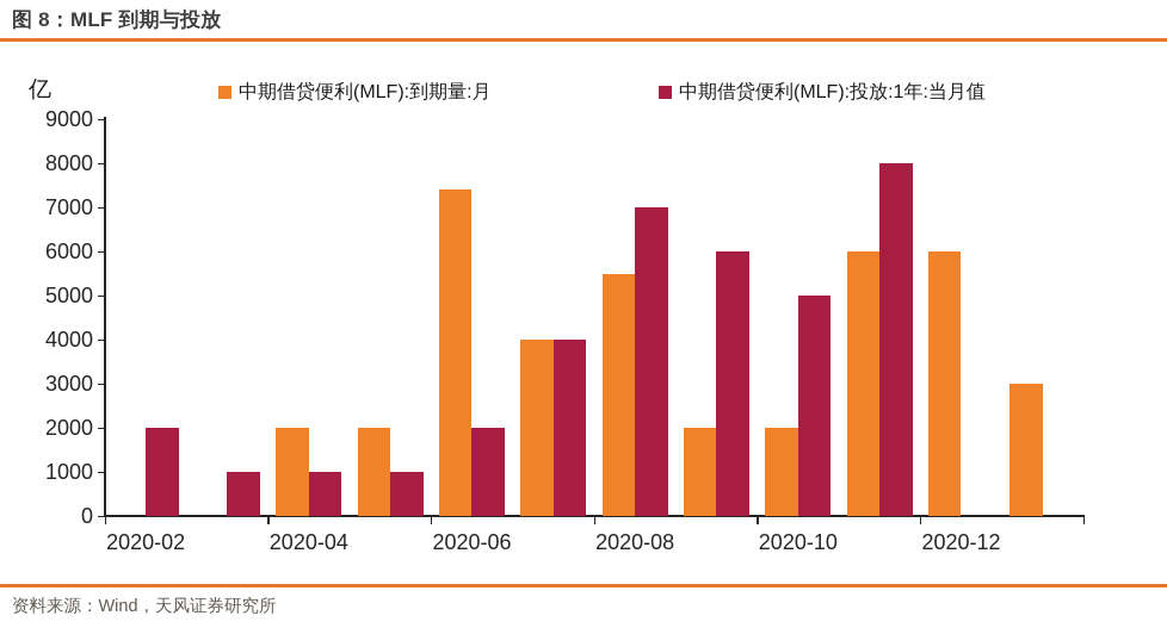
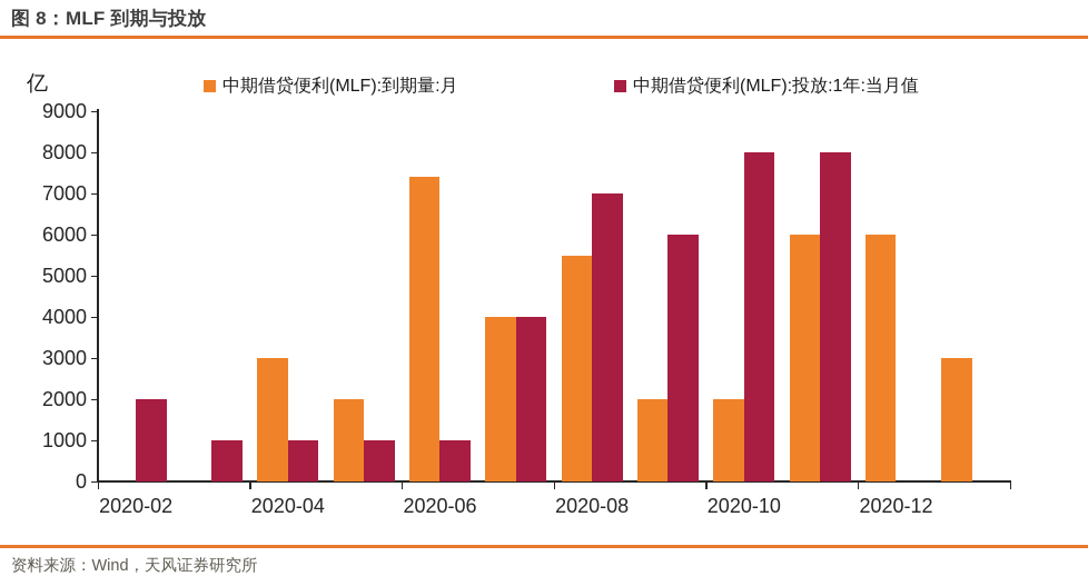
中期借贷便利(MLF):到期量:月/2020-04: 2000 -> 3000
中期借贷便利(MLF):投放:1年:当月值/2020-06: 2000 -> 1000
中期借贷便利(MLF):投放:1年:当月值/2020-10: 5000 -> 8000
